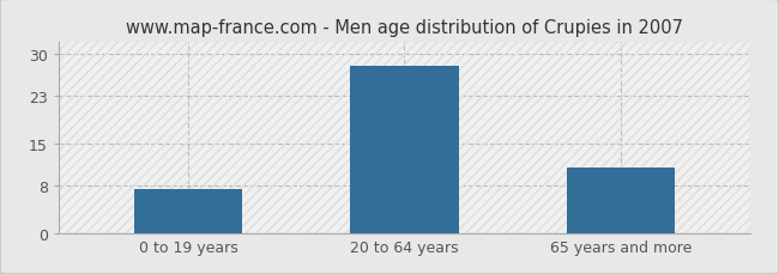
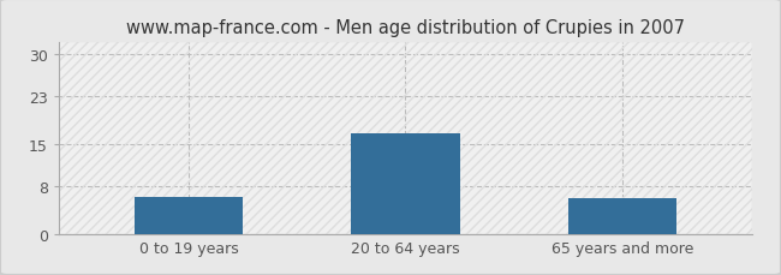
0 to 19 years: 7.5 -> 6.2
20 to 64 years: 28.0 -> 16.8
65 years and more: 11.0 -> 6.0
